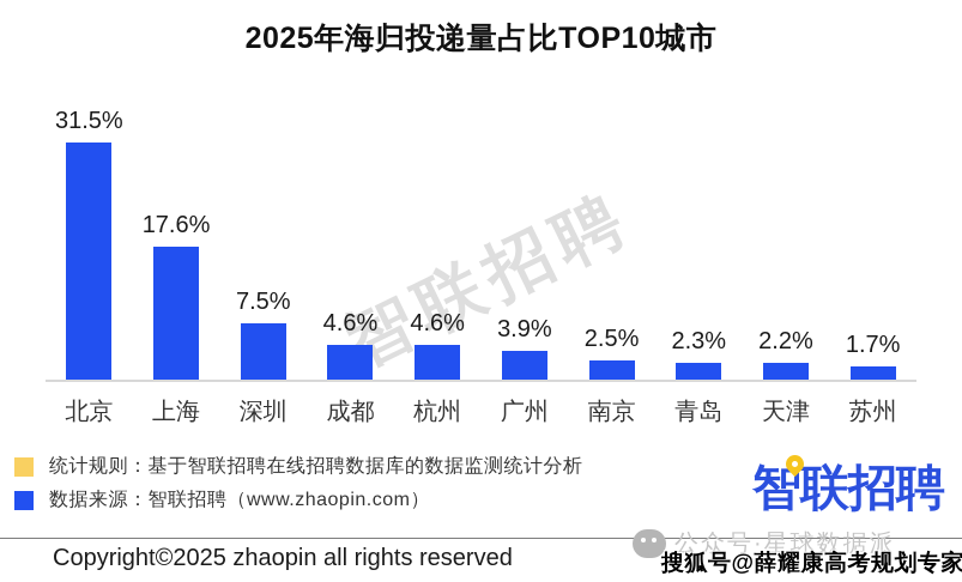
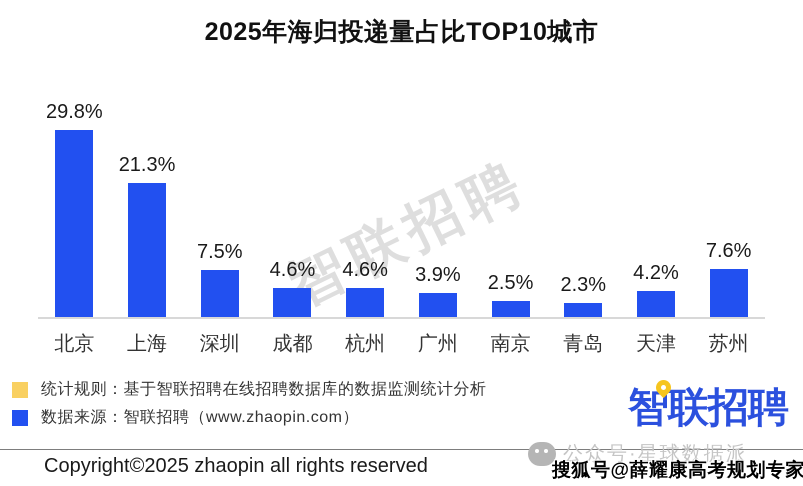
北京: 31.5% -> 29.8%
上海: 17.6% -> 21.3%
天津: 2.2% -> 4.2%
苏州: 1.7% -> 7.6%
